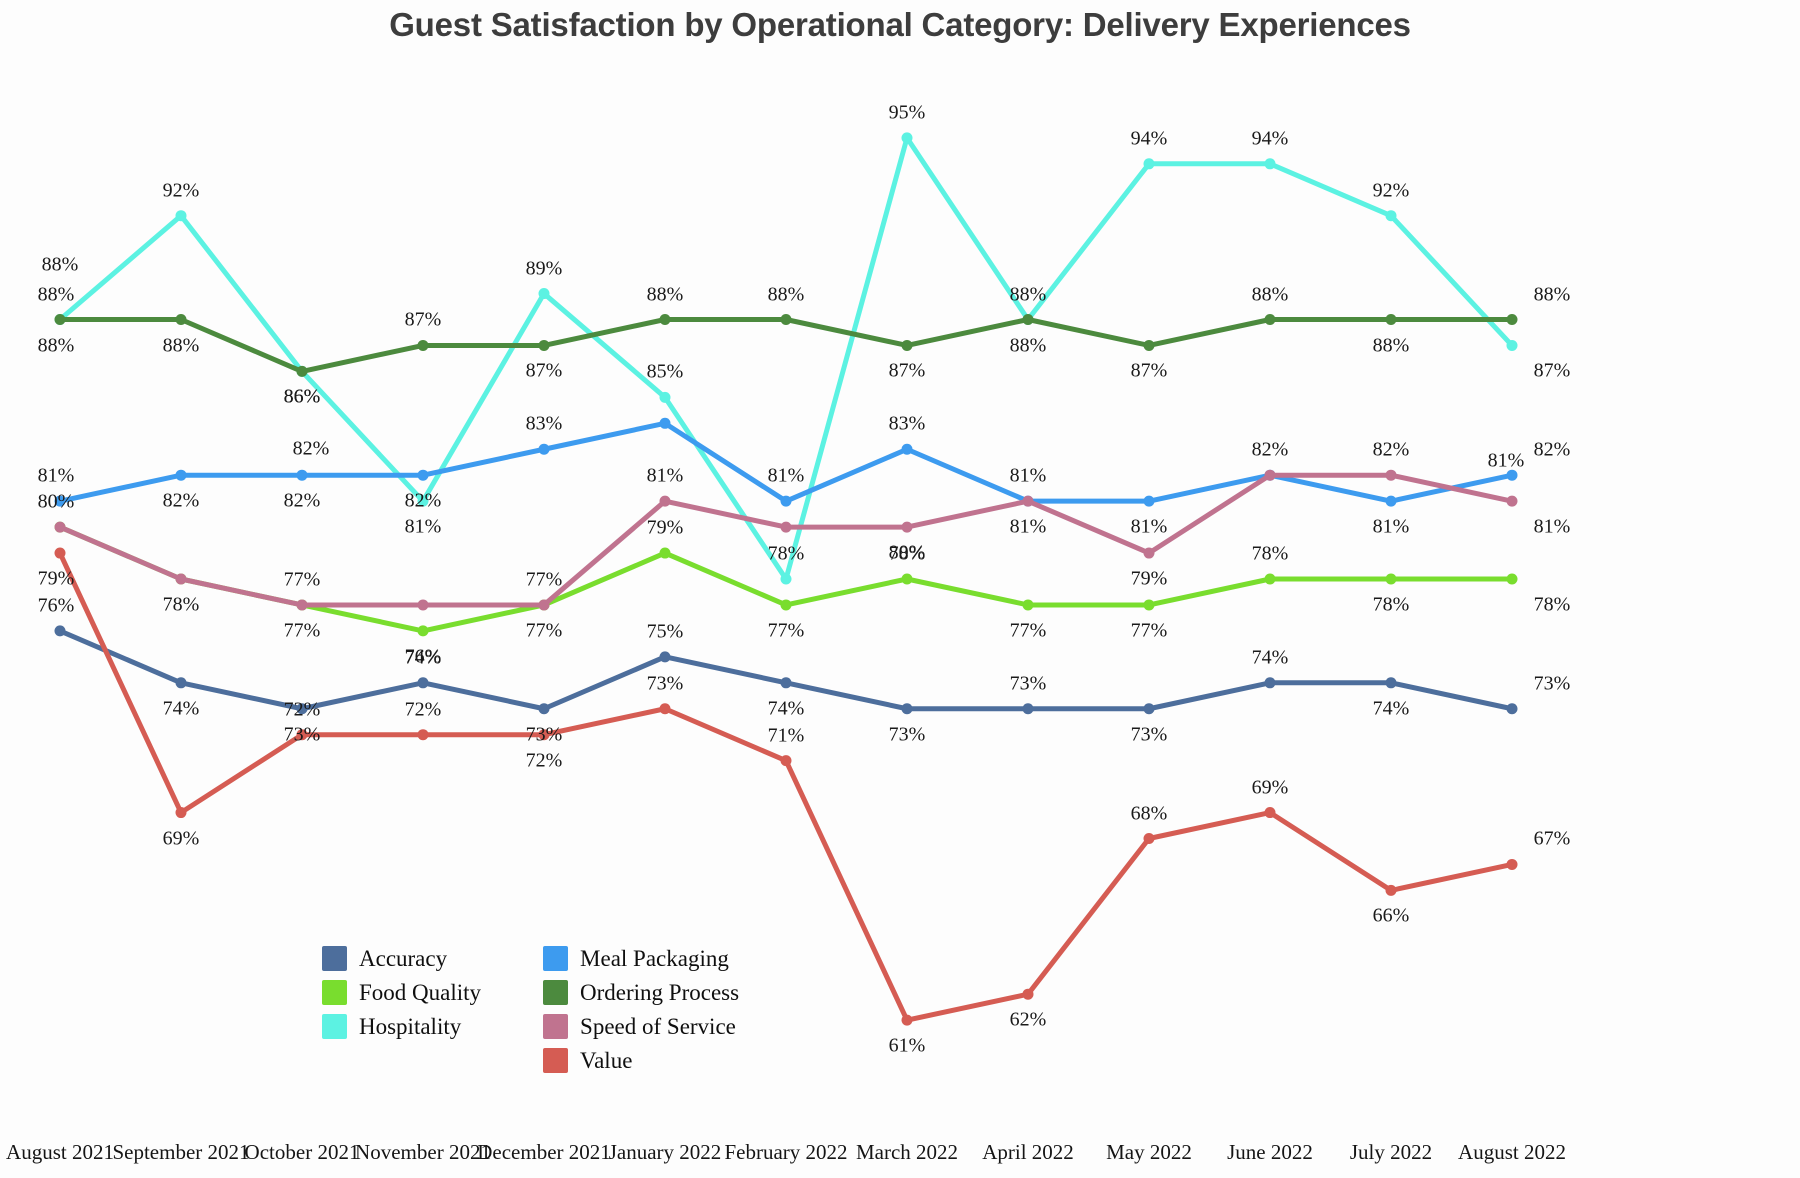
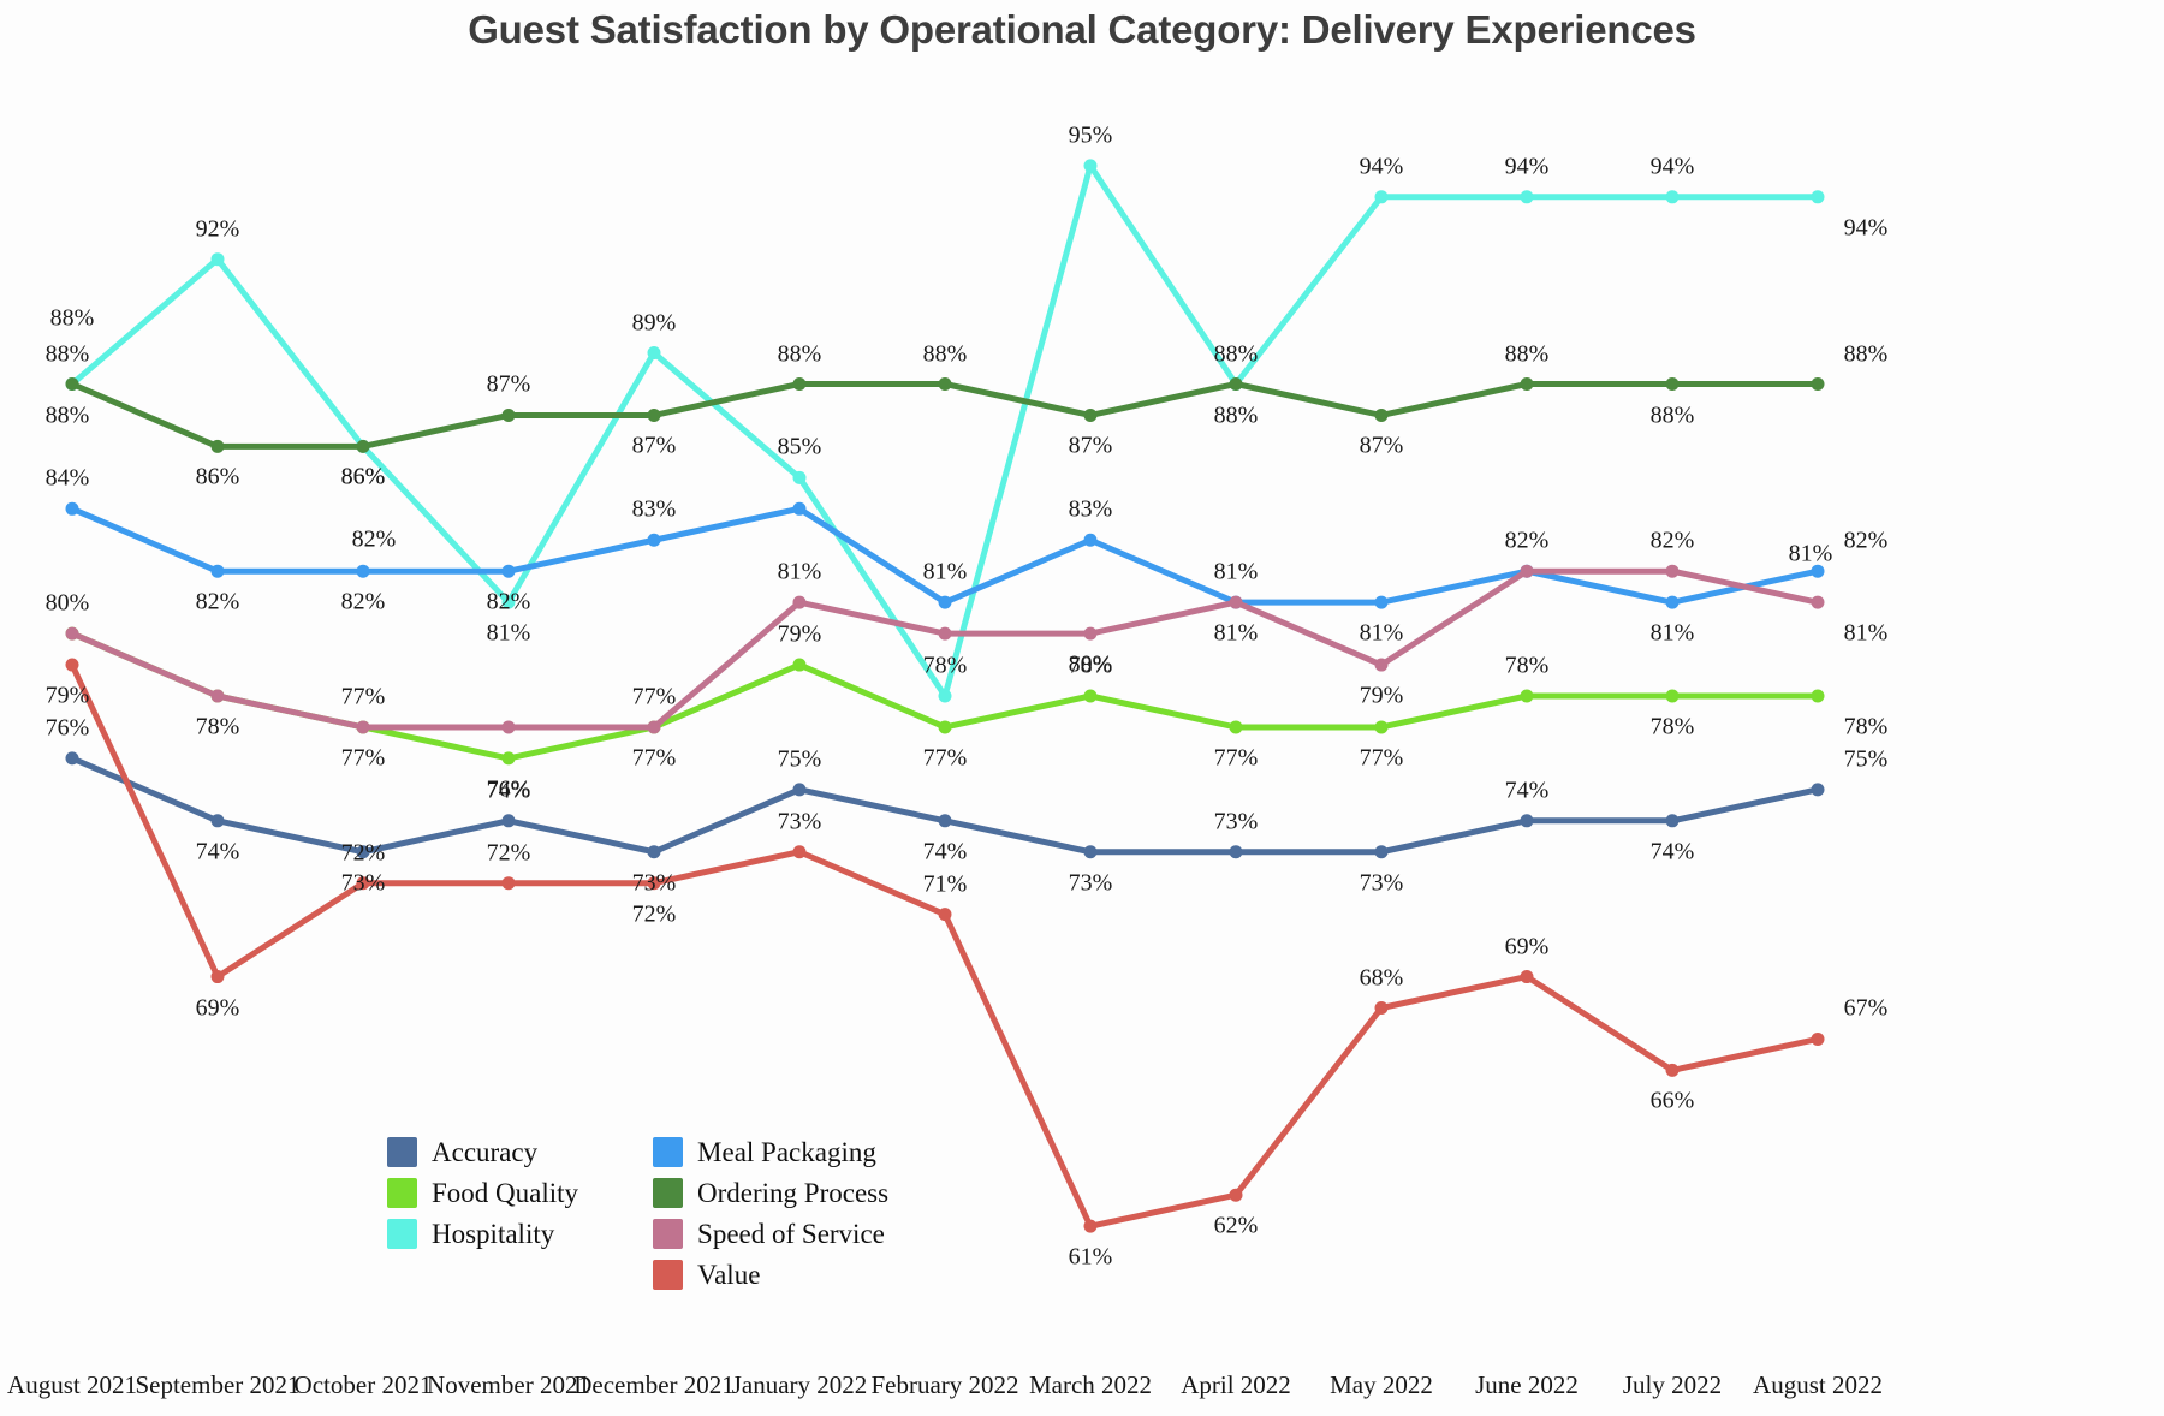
Meal Packaging/August 2021: 81% -> 84%
Ordering Process/September 2021: 88% -> 86%
Hospitality/July 2022: 92% -> 94%
Accuracy/August 2022: 73% -> 75%
Hospitality/August 2022: 87% -> 94%
